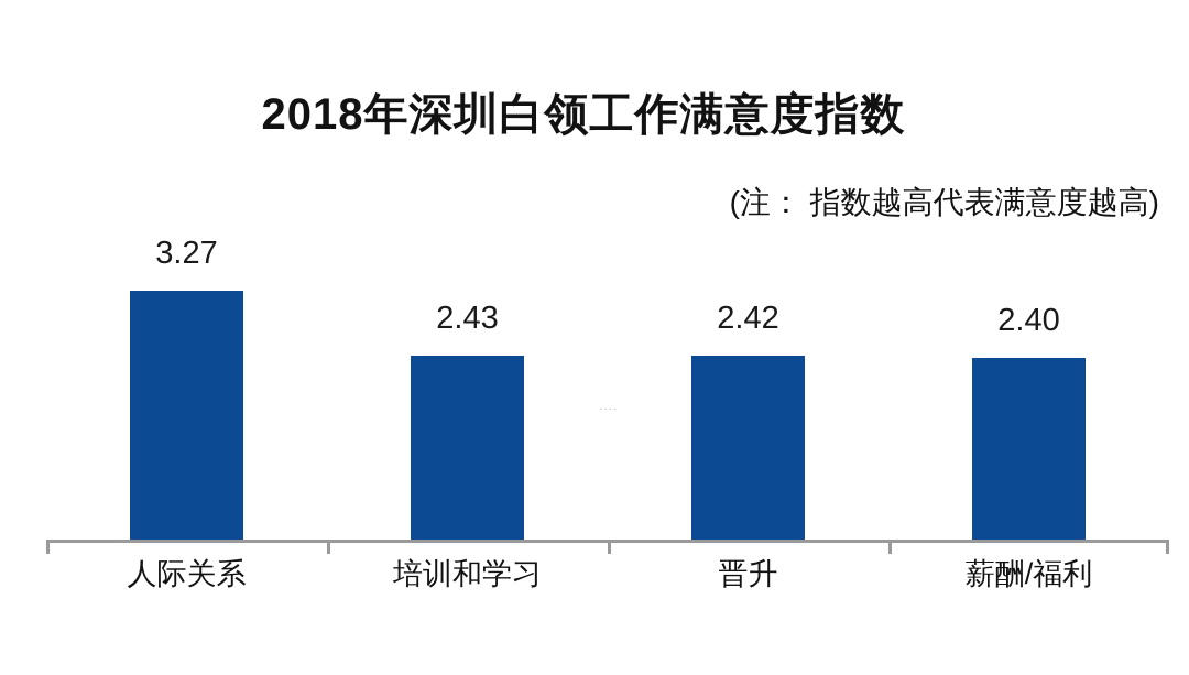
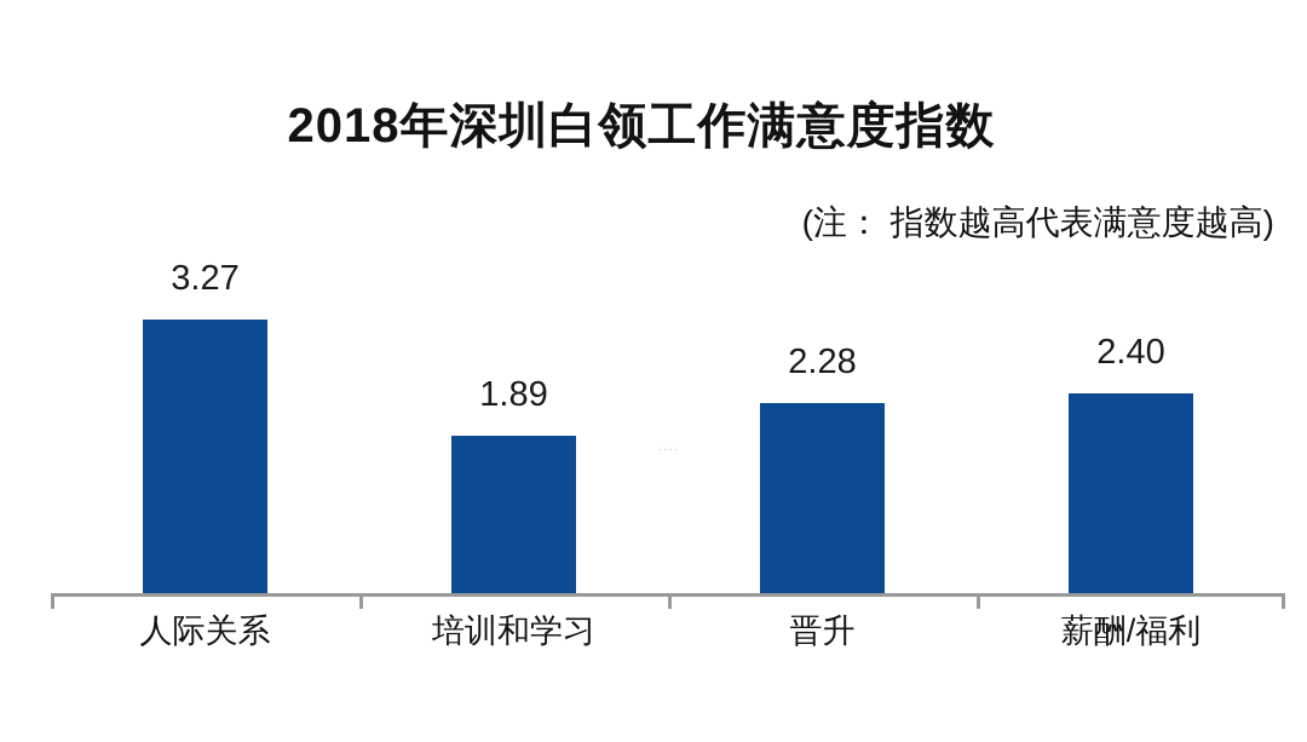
培训和学习: 2.43 -> 1.89
晋升: 2.42 -> 2.28
